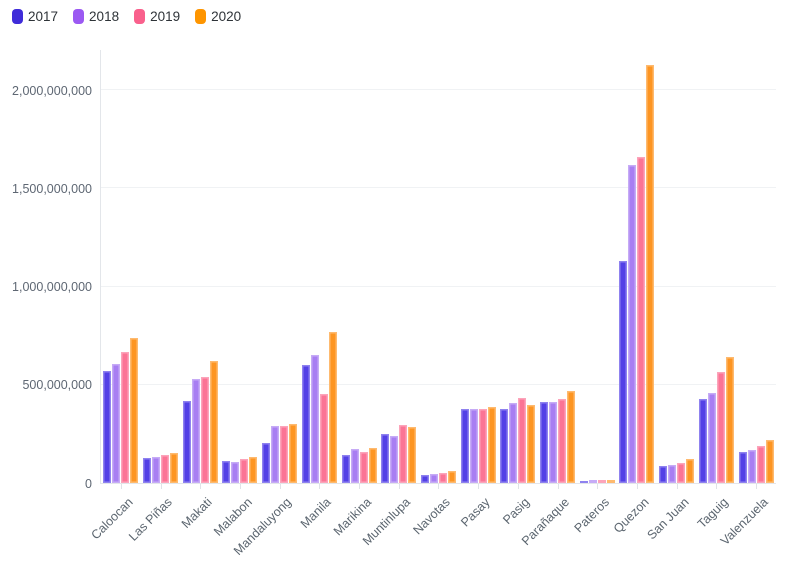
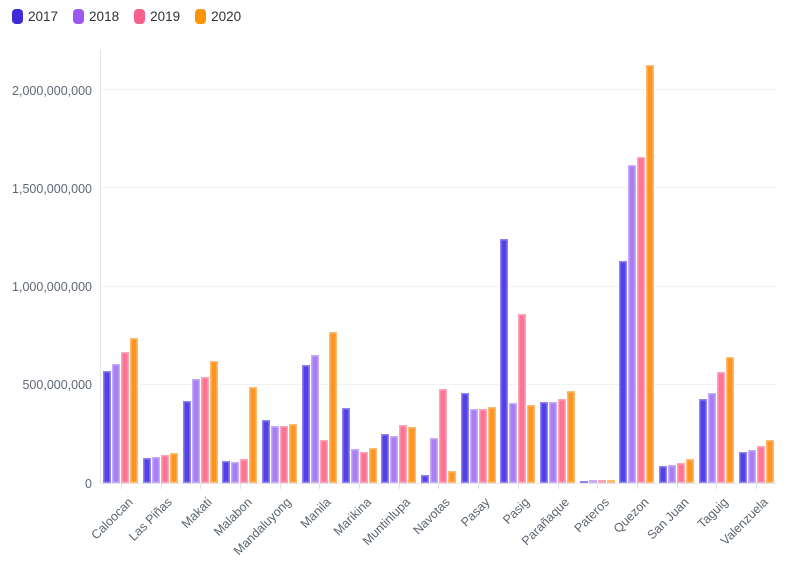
2020/Malabon: 130000000 -> 490000000
2017/Mandaluyong: 210000000 -> 320000000
2019/Manila: 450000000 -> 220000000
2017/Marikina: 140000000 -> 380000000
2018/Navotas: 40000000 -> 230000000
2019/Navotas: 50000000 -> 480000000
2017/Pasay: 380000000 -> 460000000
2017/Pasig: 380000000 -> 1240000000
2019/Pasig: 430000000 -> 860000000
